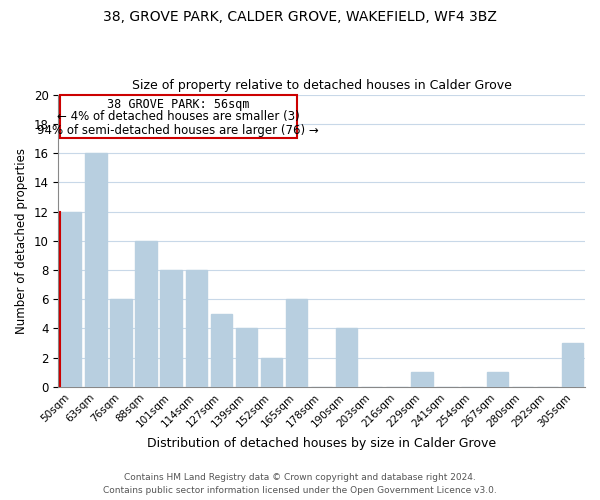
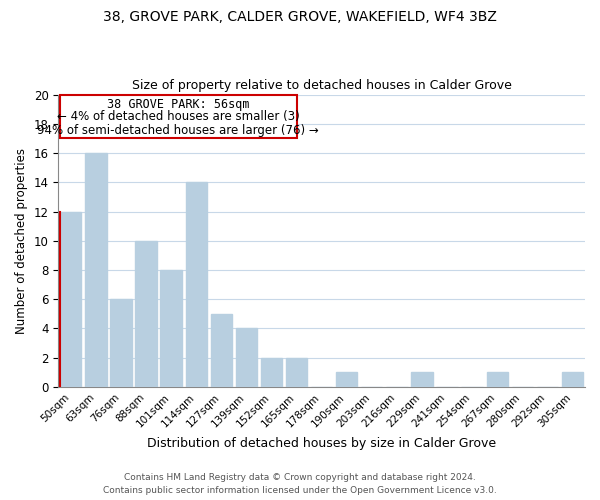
114sqm: 8 -> 14
165sqm: 6 -> 2
190sqm: 4 -> 1
305sqm: 3 -> 1
